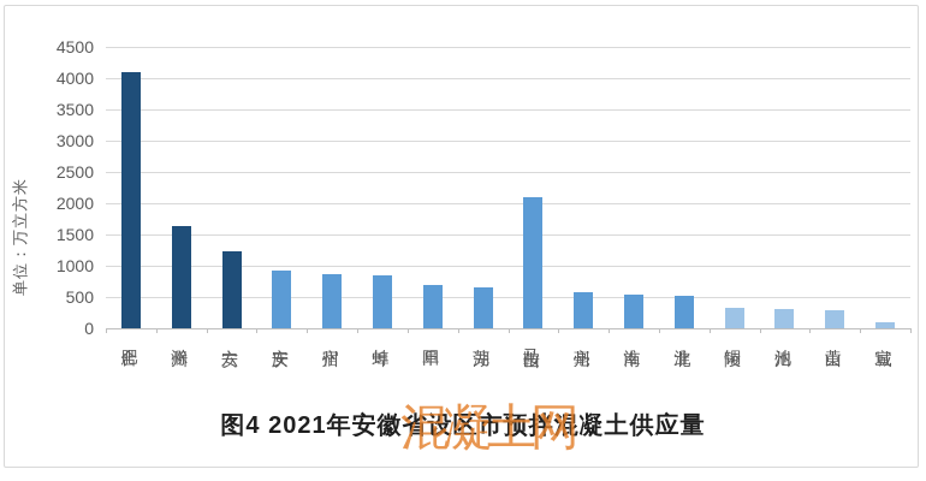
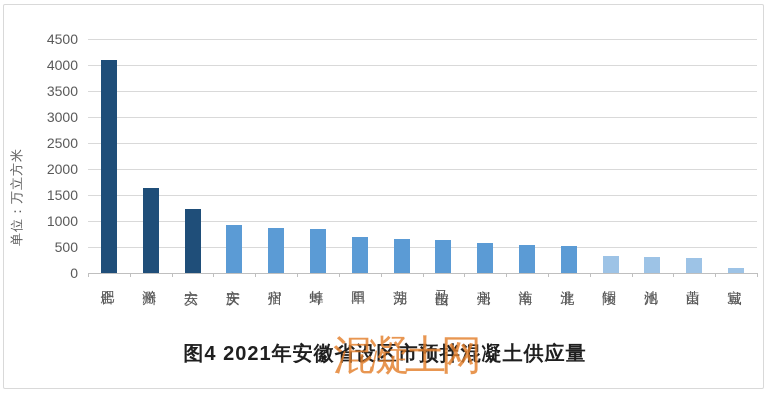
马鞍山: 2100 -> 600
